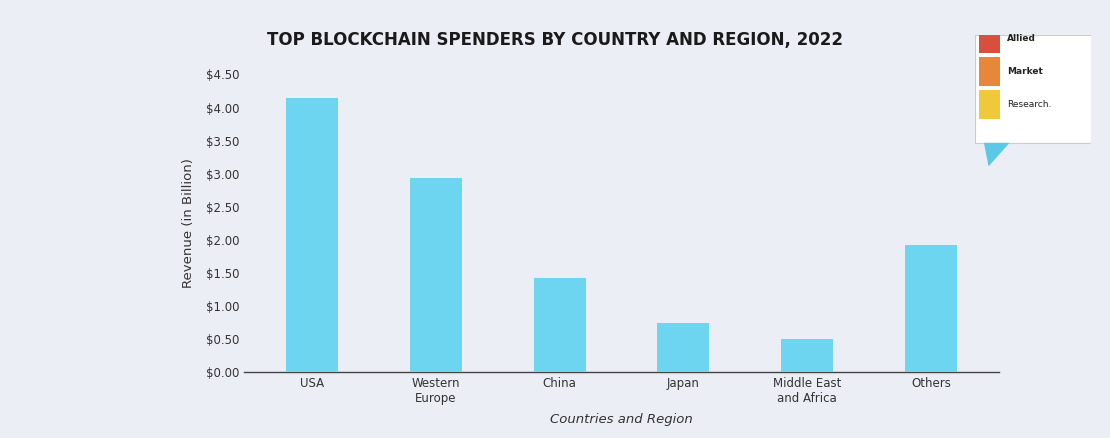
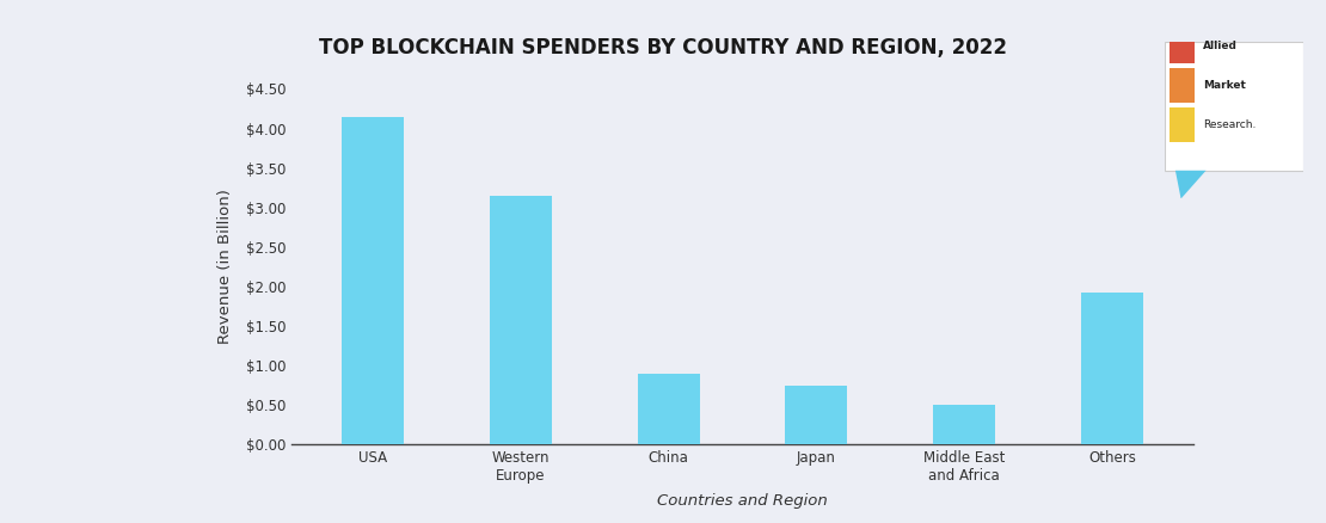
Western Europe: $2.93 -> $3.14
China: $1.43 -> $0.90
